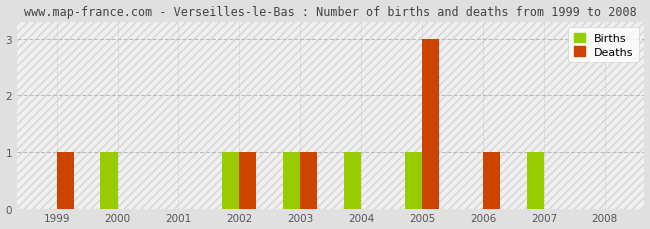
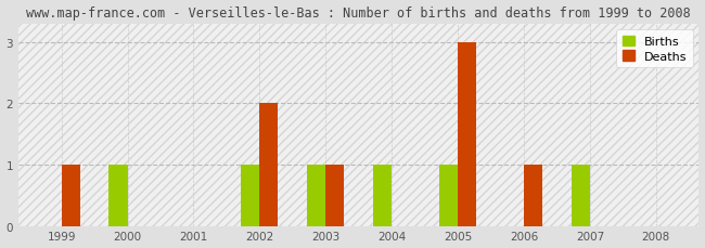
Deaths/2002: 1 -> 2
